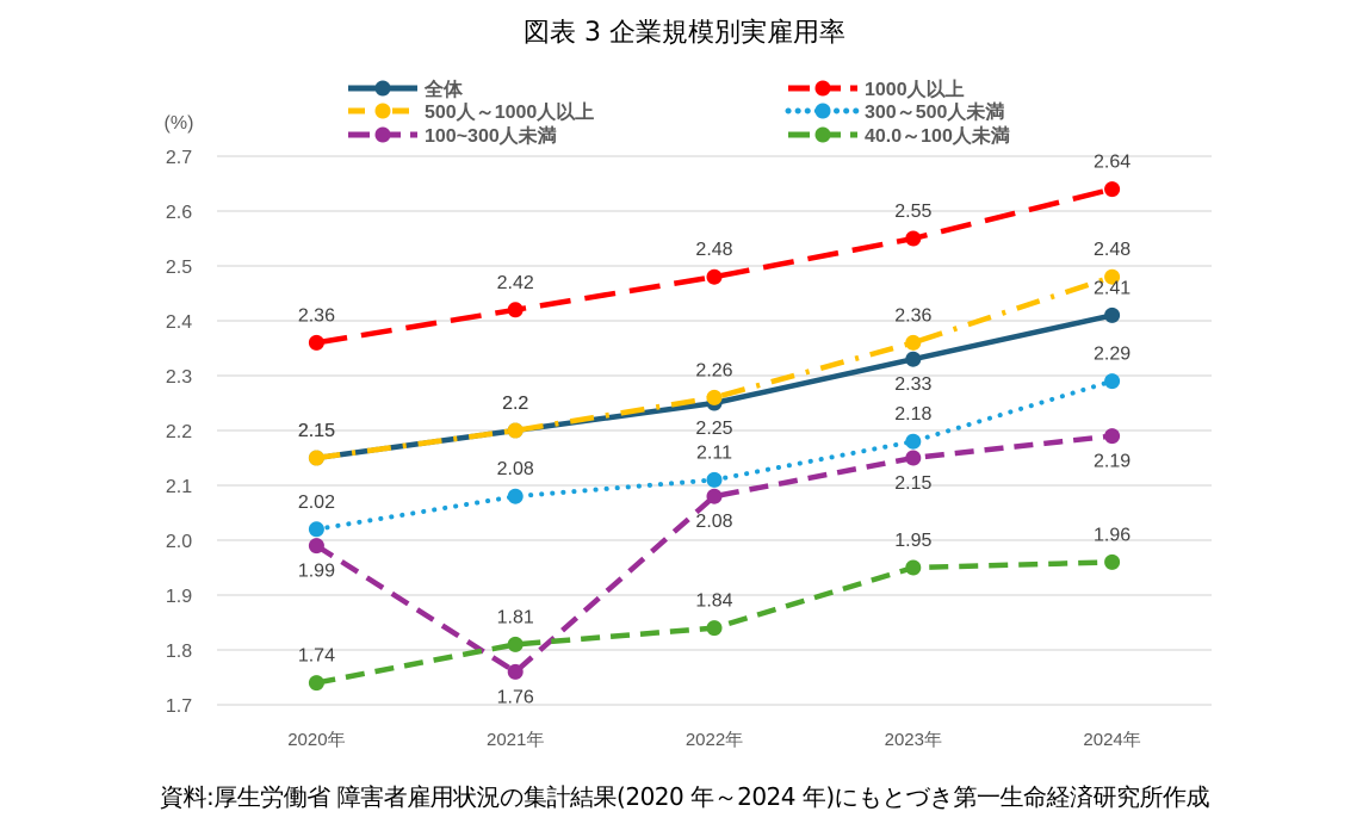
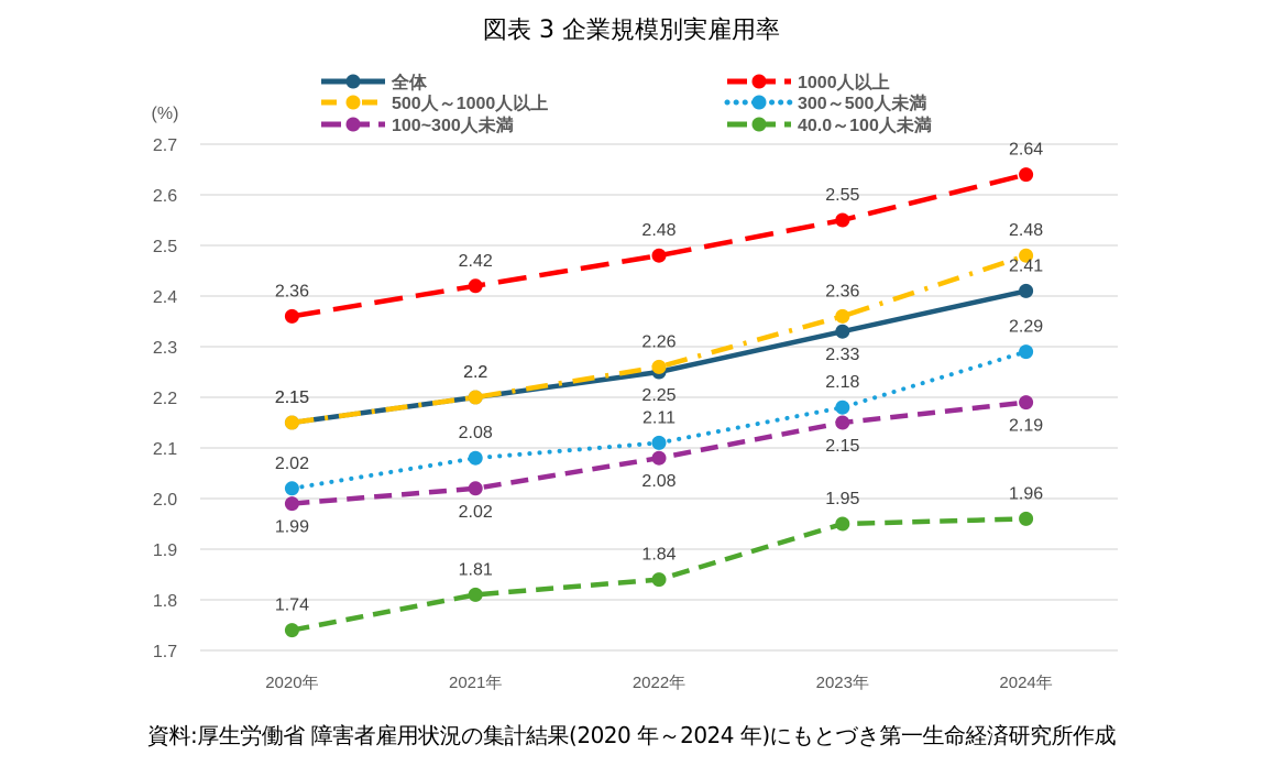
100~300人未満/2021年: 1.76 -> 2.02
